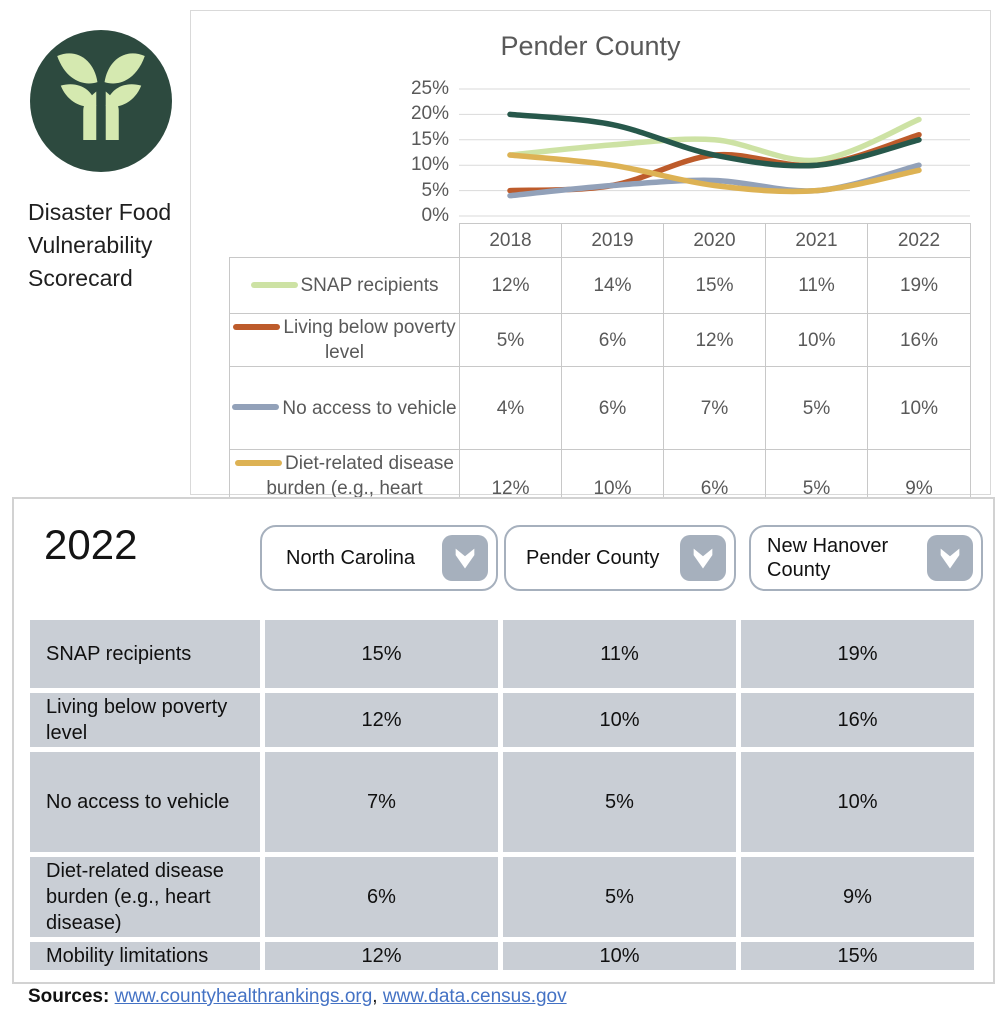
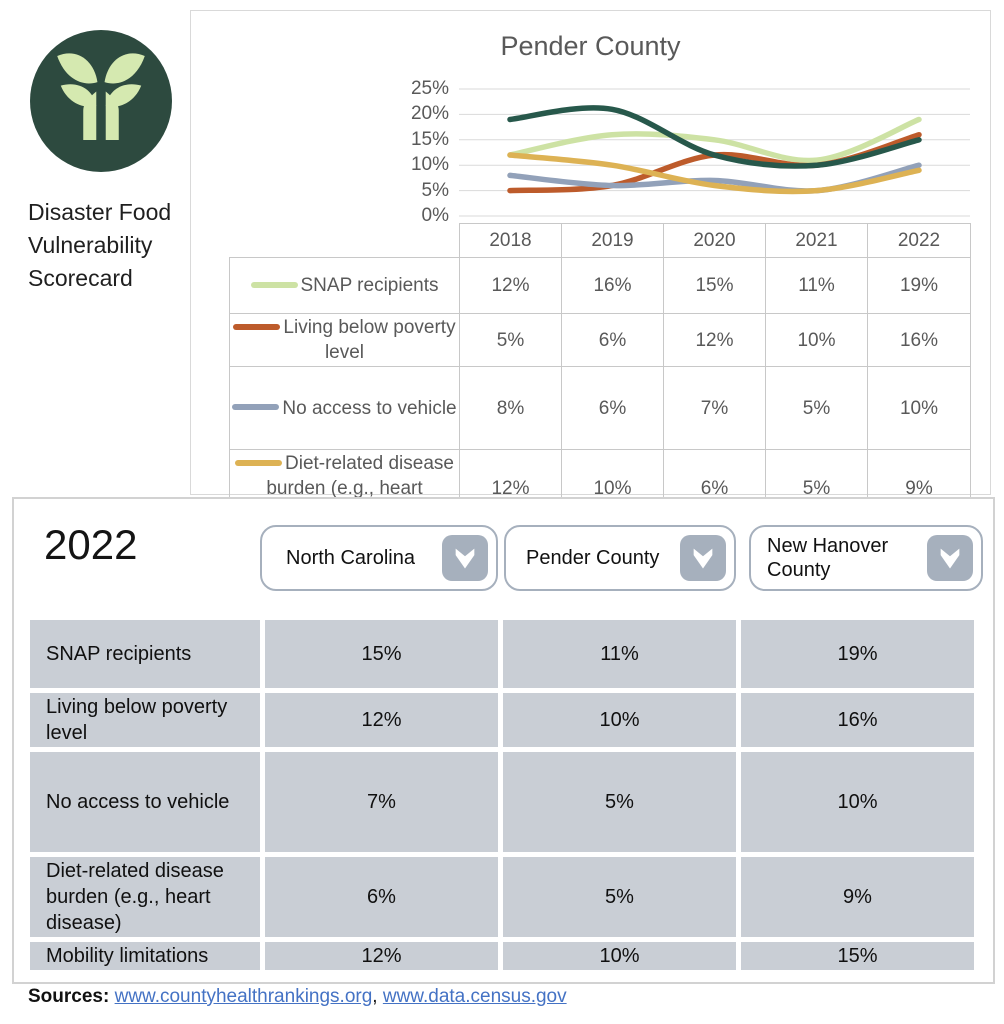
No access to vehicle/2018: 4% -> 8%
Mobility limitations/2018: 20% -> 19%
SNAP recipients/2019: 14% -> 16%
Mobility limitations/2019: 18% -> 21%
